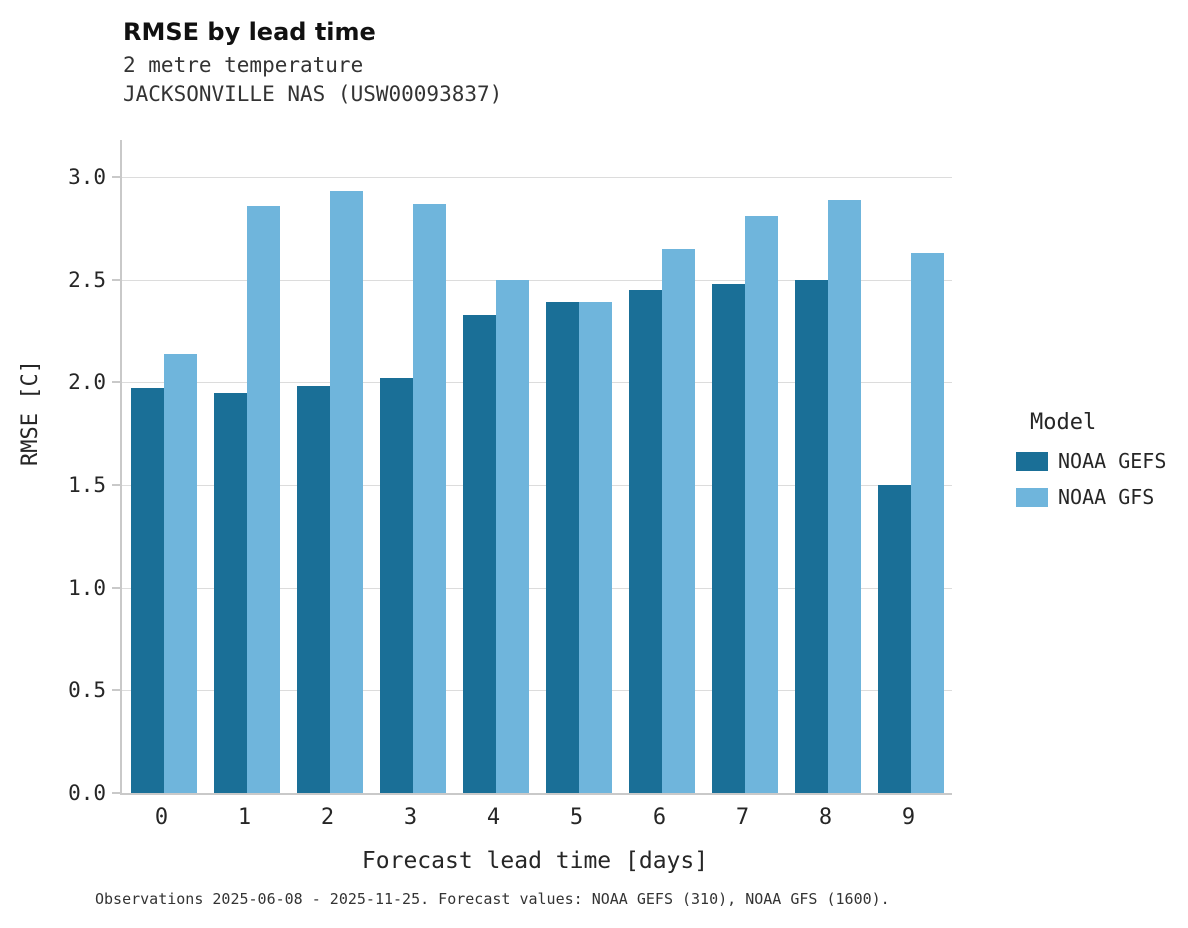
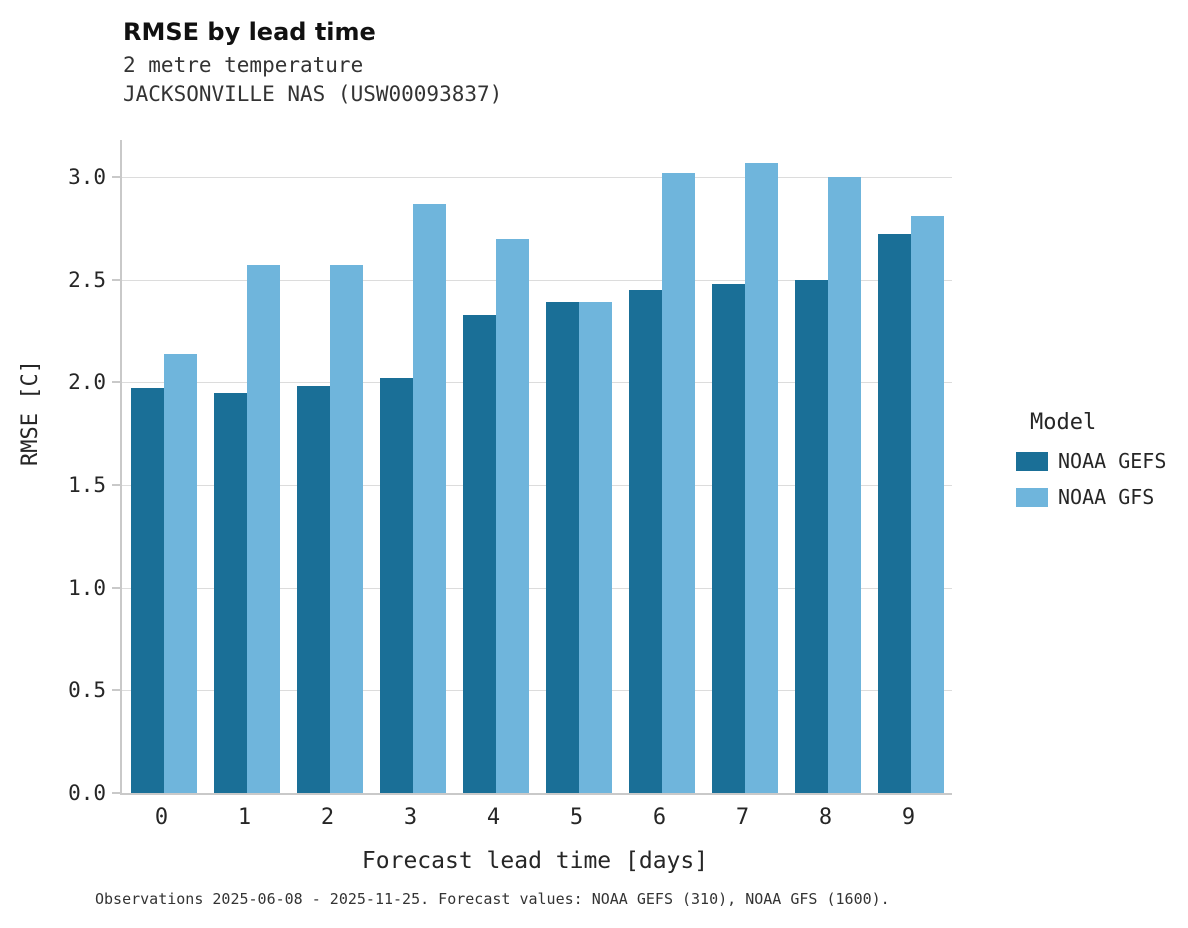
NOAA GFS/1: 2.86 -> 2.57
NOAA GFS/2: 2.93 -> 2.57
NOAA GFS/4: 2.50 -> 2.70
NOAA GFS/6: 2.65 -> 3.02
NOAA GFS/7: 2.81 -> 3.07
NOAA GFS/8: 2.89 -> 3.00
NOAA GEFS/9: 1.50 -> 2.72
NOAA GFS/9: 2.63 -> 2.81
